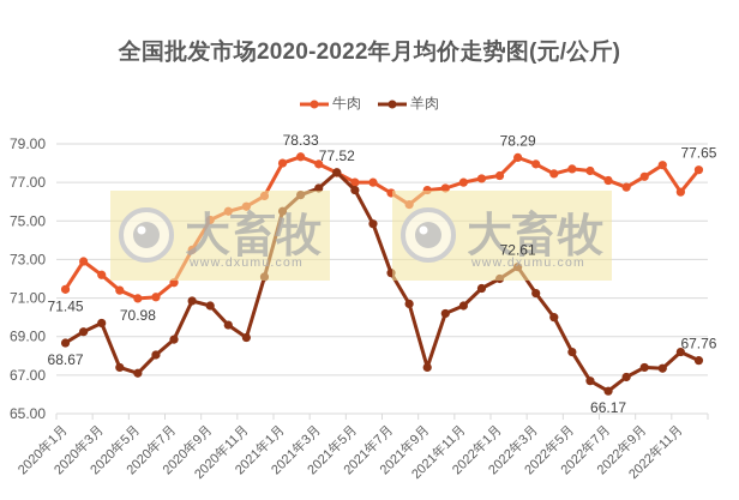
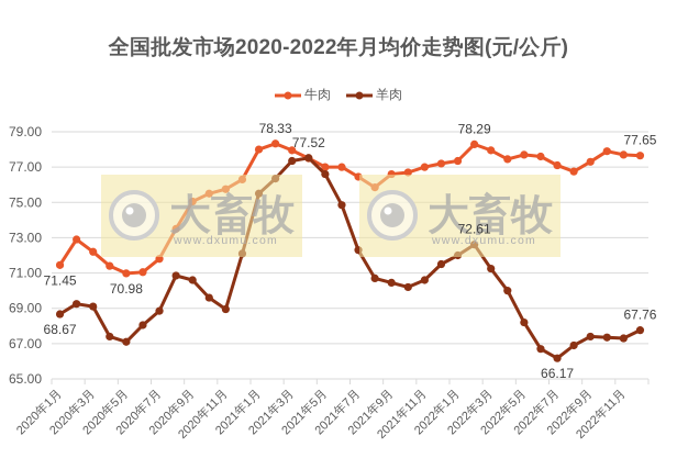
羊肉/2020年3月: 69.7 -> 69.1
羊肉/2021年3月: 76.7 -> 77.3
羊肉/2021年9月: 67.4 -> 70.5
牛肉/2022年11月: 76.5 -> 77.7
羊肉/2022年11月: 68.2 -> 67.3
